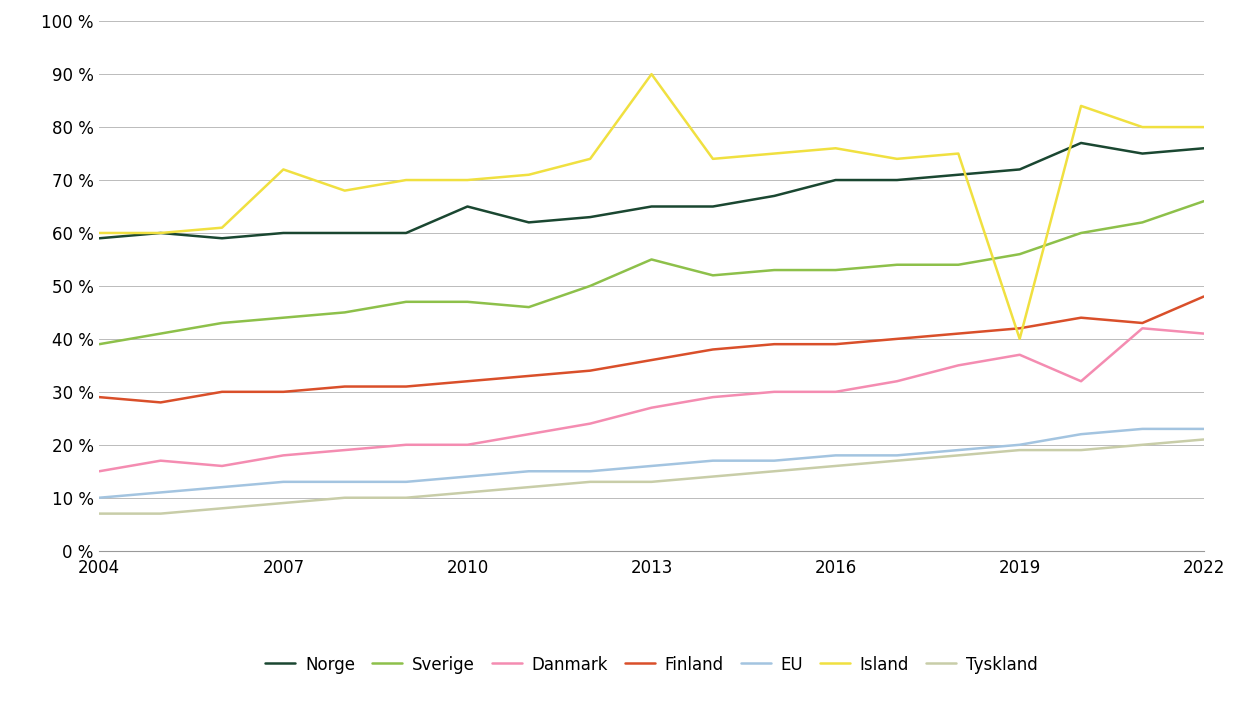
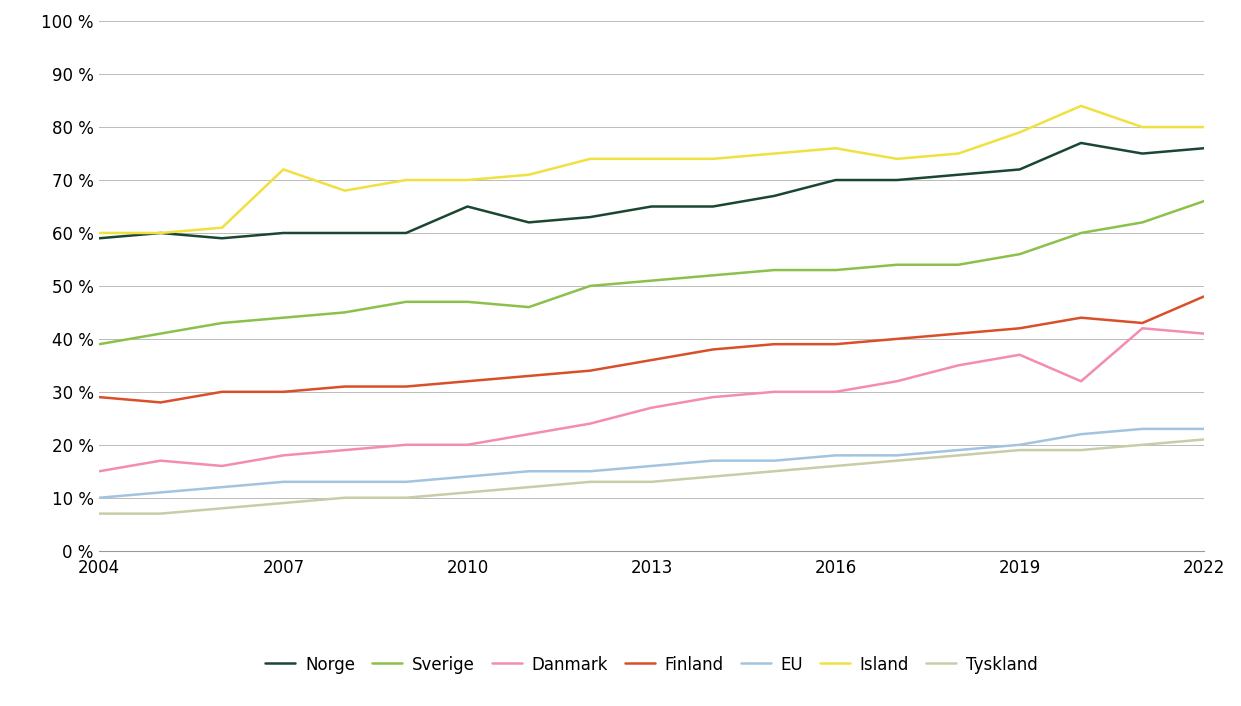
Sverige/2013: 55 % -> 51 %
Island/2013: 90 % -> 74 %
Island/2019: 40 % -> 79 %
